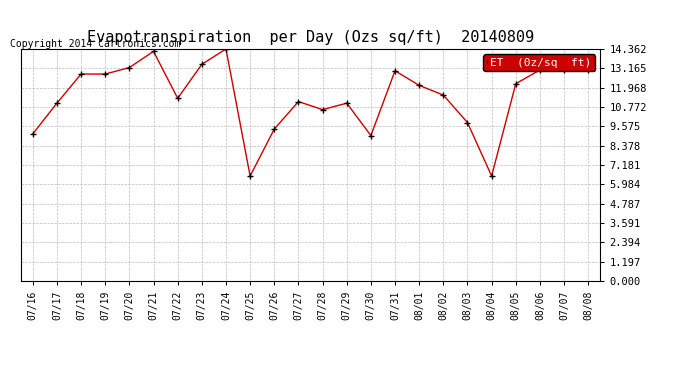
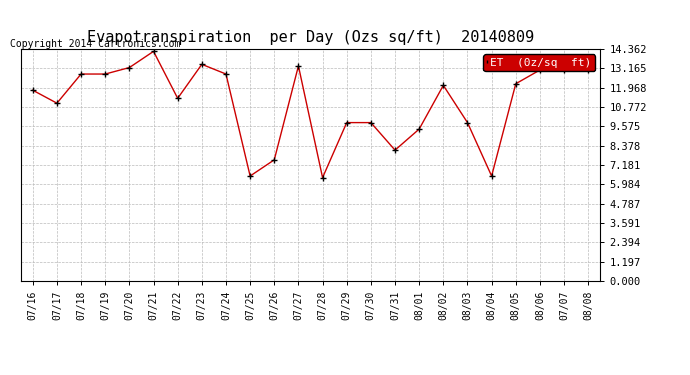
07/16: 9.1 -> 11.8
07/24: 14.3 -> 12.8
07/26: 9.4 -> 7.5
07/27: 11.1 -> 13.3
07/28: 10.6 -> 6.4
07/29: 11.0 -> 9.8
07/30: 9.0 -> 9.8
07/31: 13.0 -> 8.1
08/01: 12.1 -> 9.4
08/02: 11.5 -> 12.1
